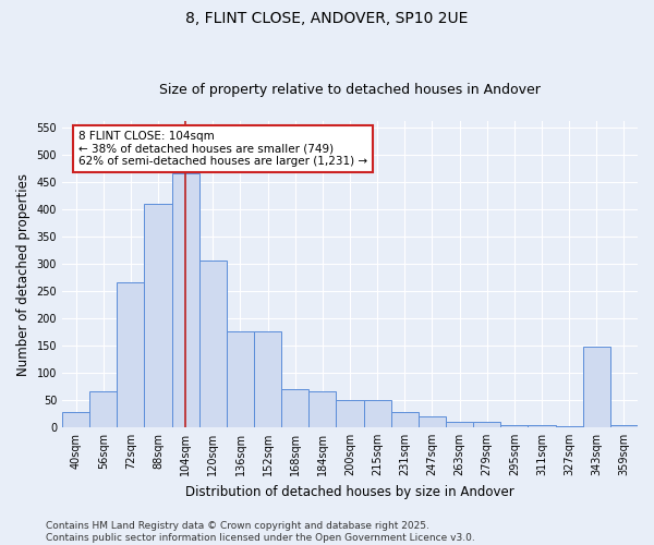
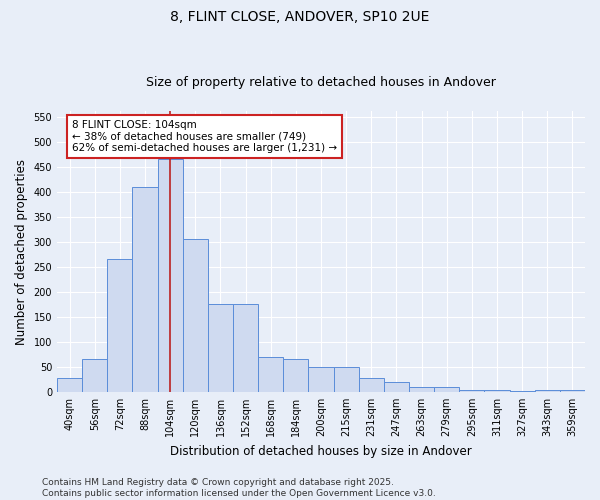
343sqm: 148 -> 4
